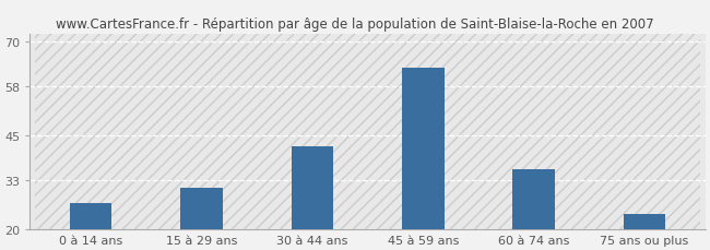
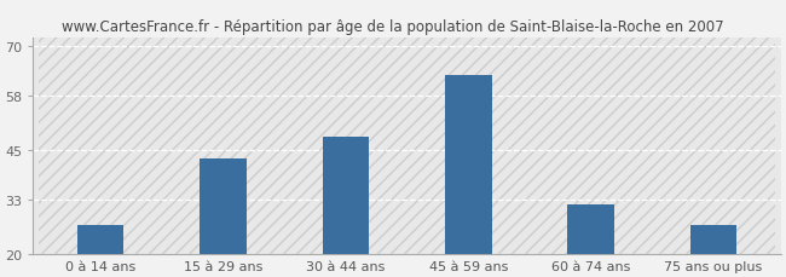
15 à 29 ans: 31 -> 43
30 à 44 ans: 42 -> 48
60 à 74 ans: 36 -> 32
75 ans ou plus: 24 -> 27
